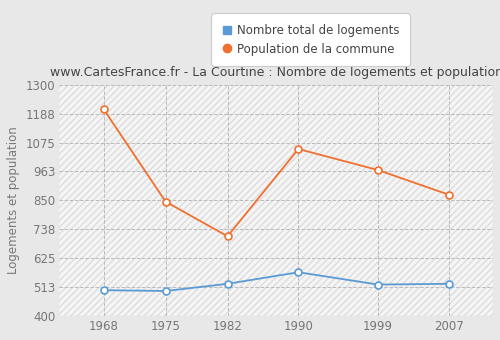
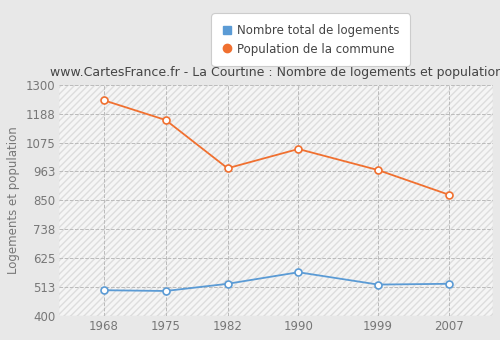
Population de la commune/1968: 1205 -> 1240
Population de la commune/1975: 845 -> 1163
Population de la commune/1982: 710 -> 975
